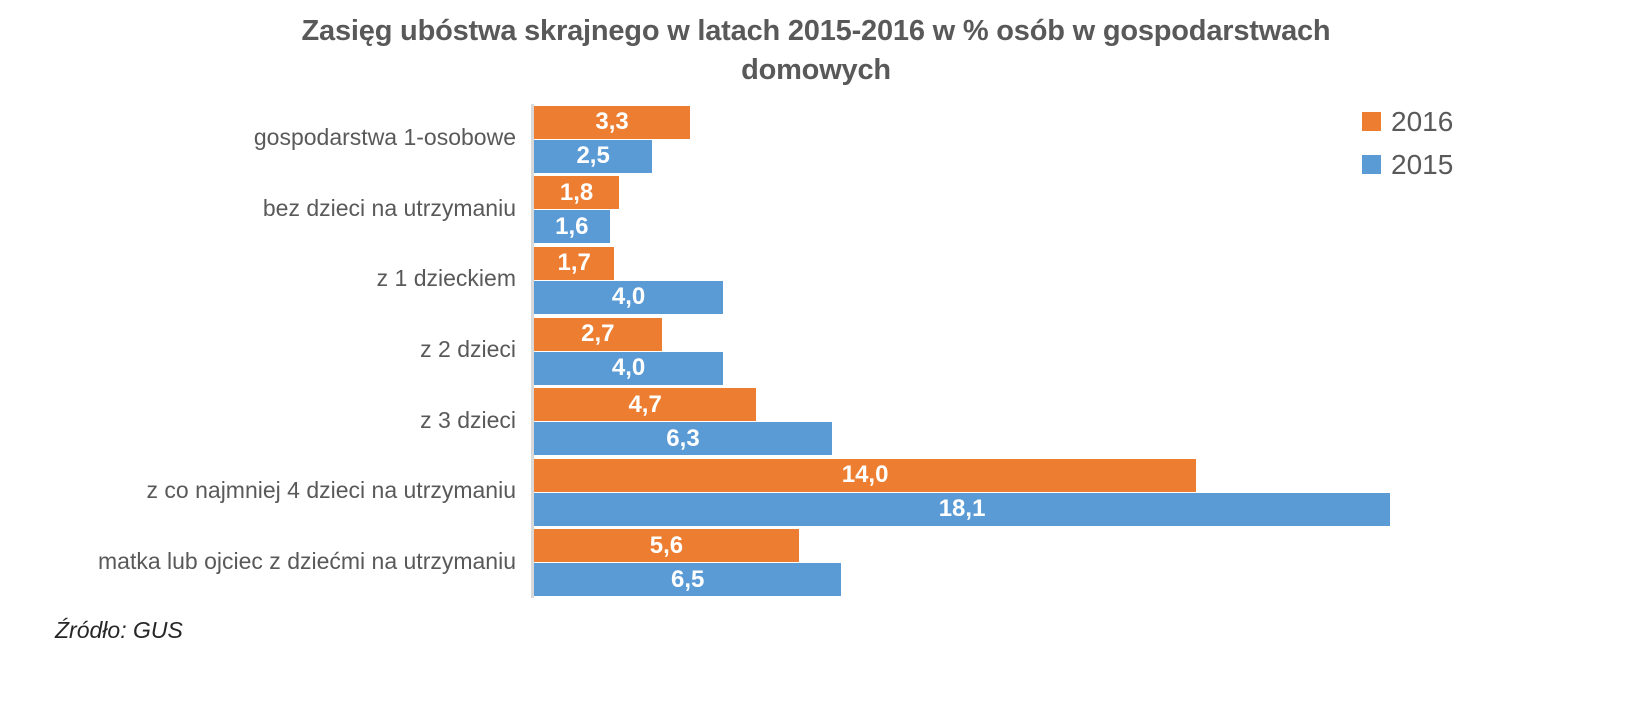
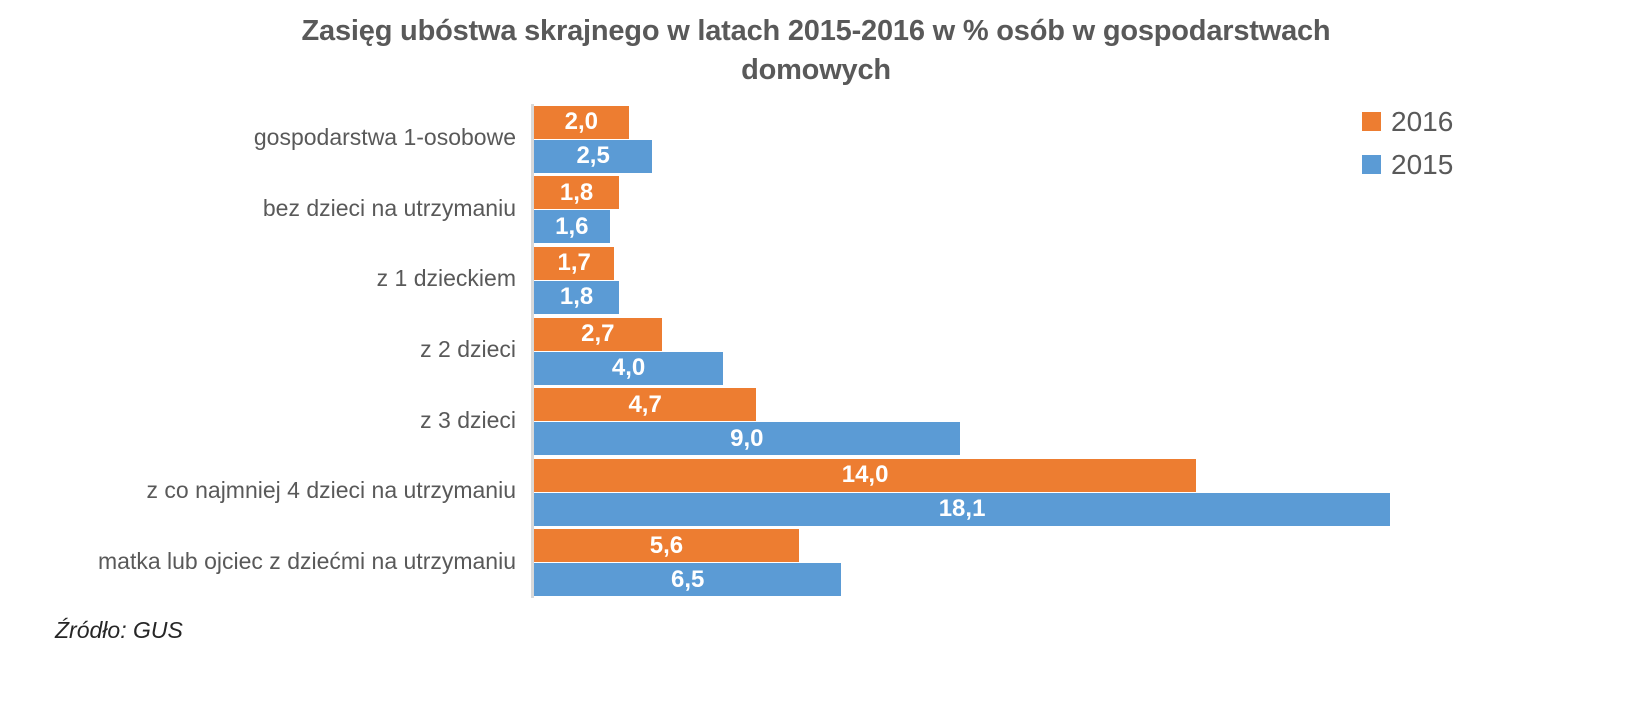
2016/gospodarstwa 1-osobowe: 3,3 -> 2,0
2015/z 1 dzieckiem: 4,0 -> 1,8
2015/z 3 dzieci: 6,3 -> 9,0
